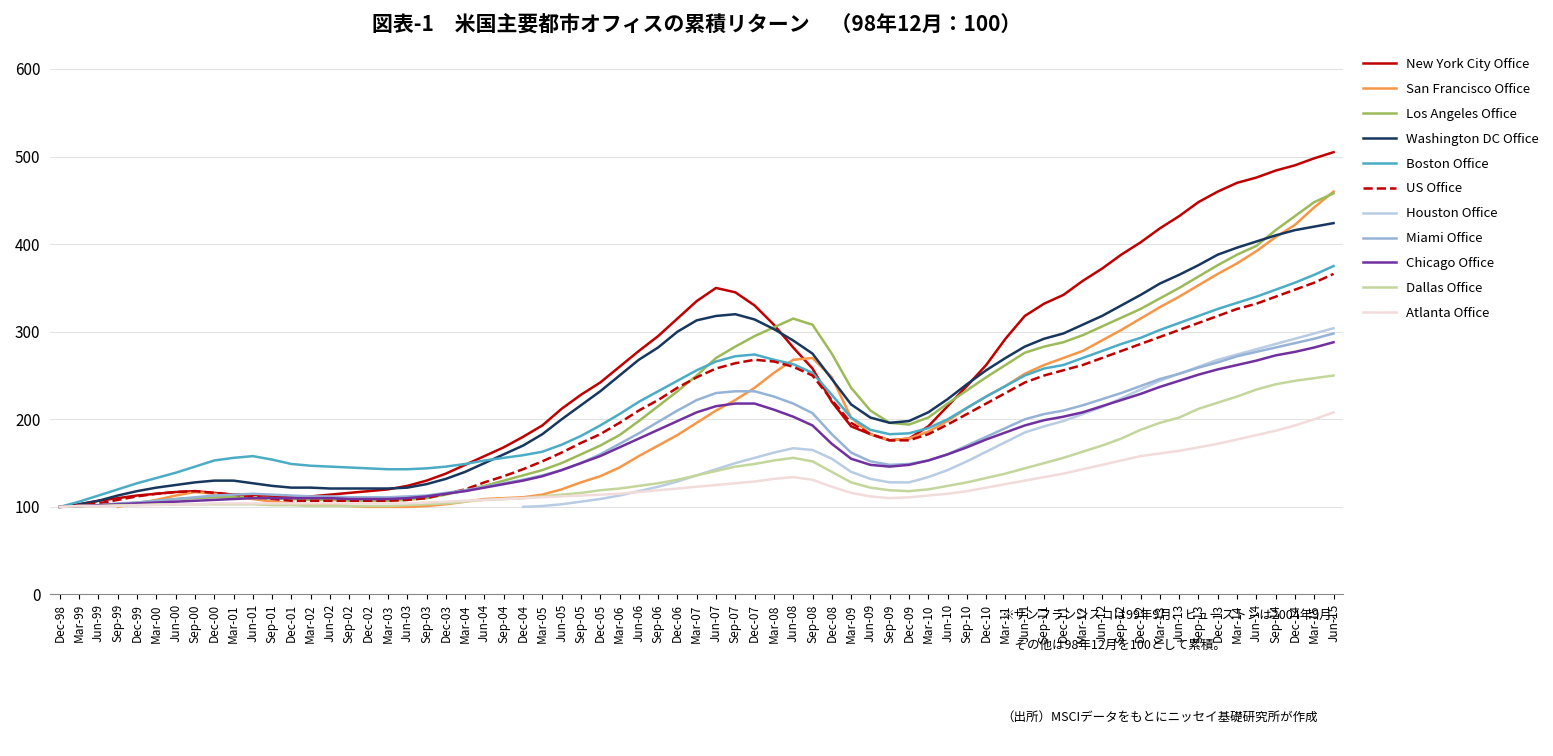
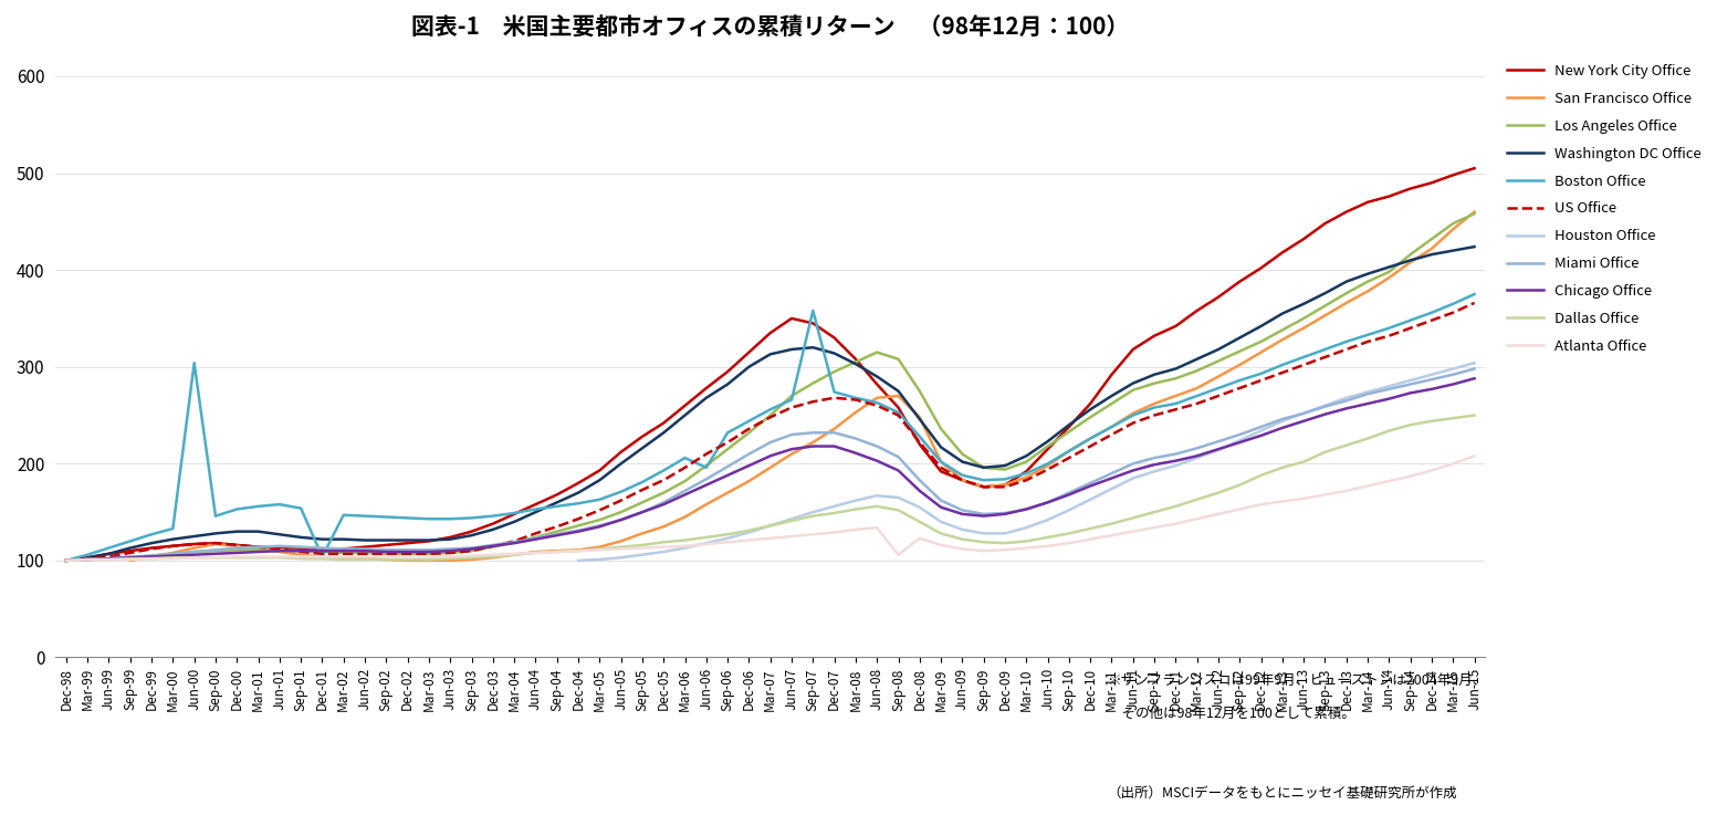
Boston Office/Jun-00: 139 -> 304
Boston Office/Dec-01: 149 -> 104
Boston Office/Jun-06: 220 -> 196
Boston Office/Sep-07: 272 -> 358
Atlanta Office/Sep-08: 131 -> 106
